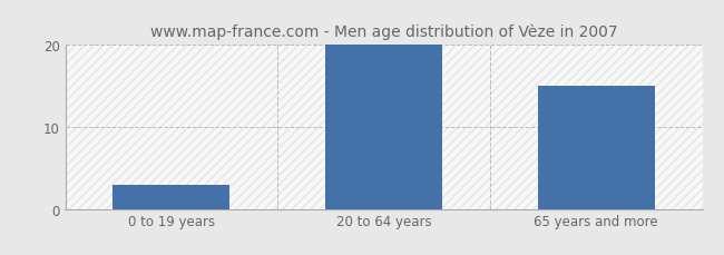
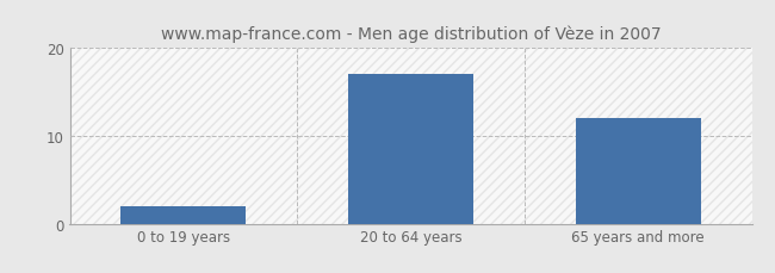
0 to 19 years: 3 -> 2
20 to 64 years: 20 -> 17
65 years and more: 15 -> 12
